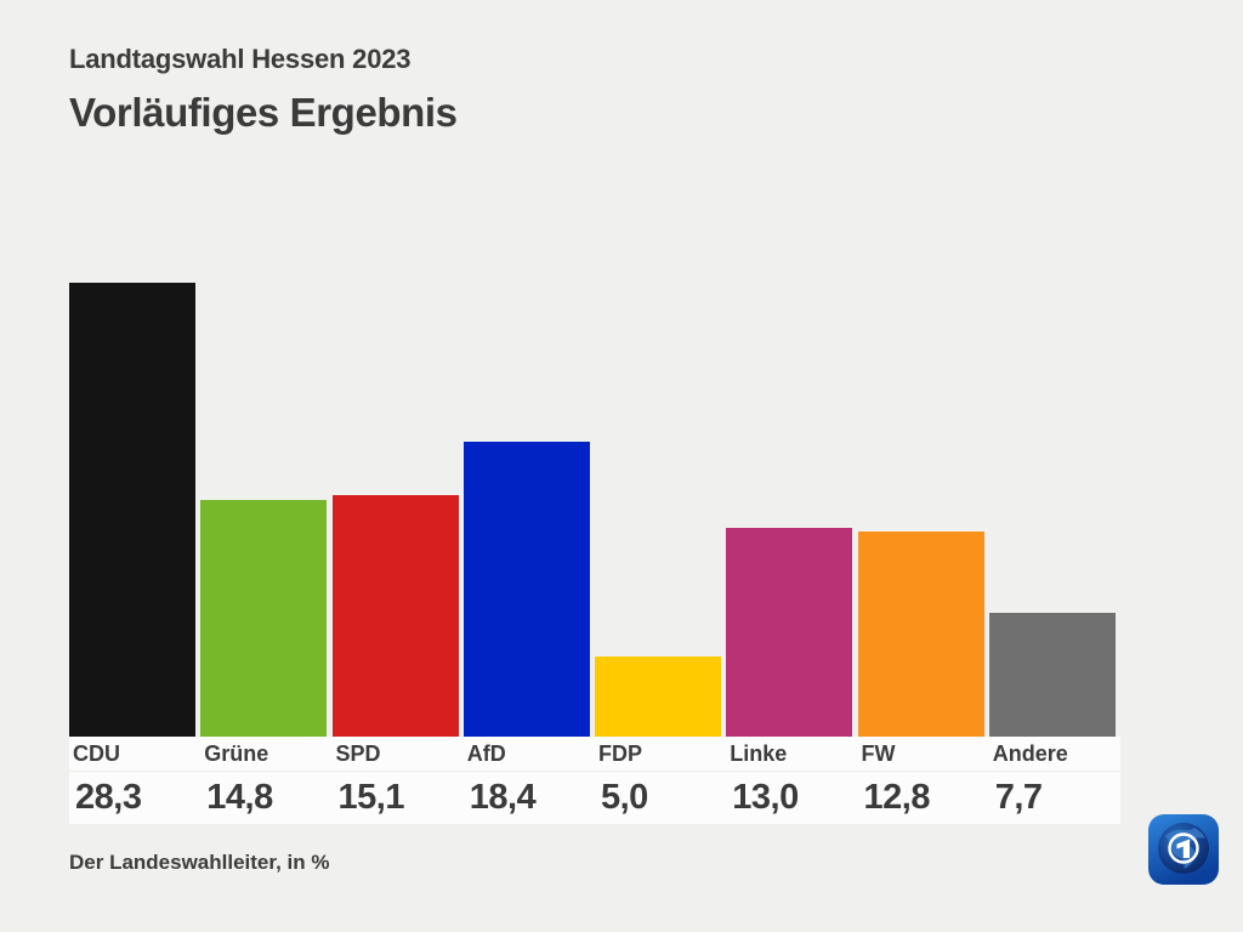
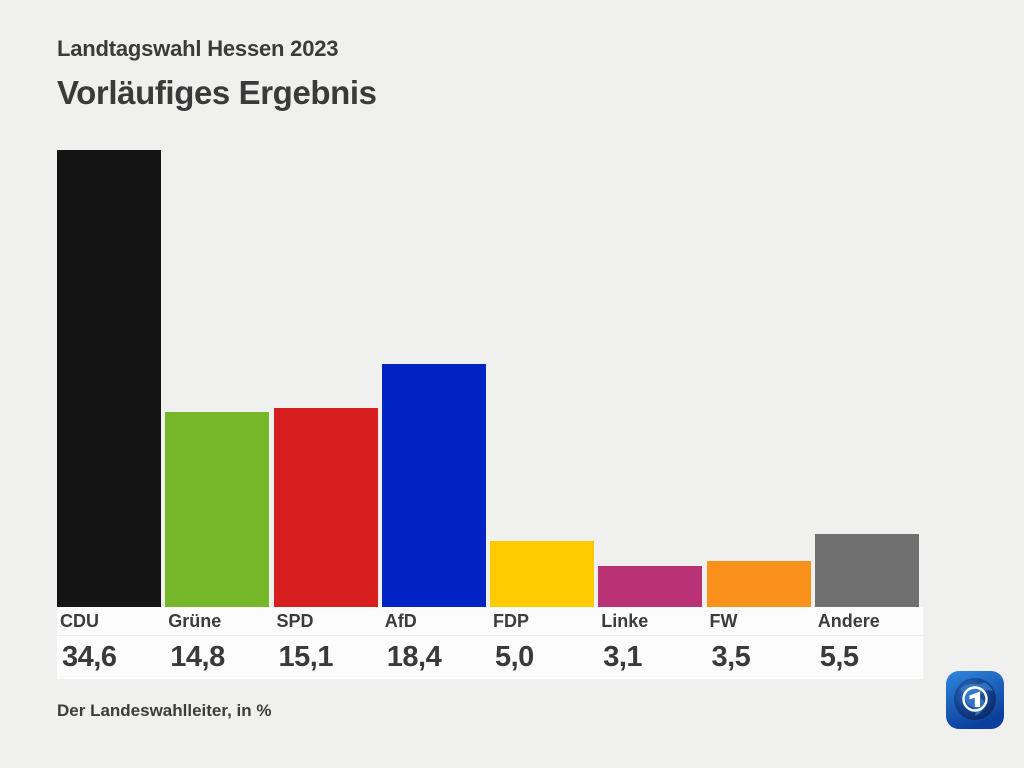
CDU: 28,3 -> 34,6
Linke: 13,0 -> 3,1
FW: 12,8 -> 3,5
Andere: 7,7 -> 5,5
